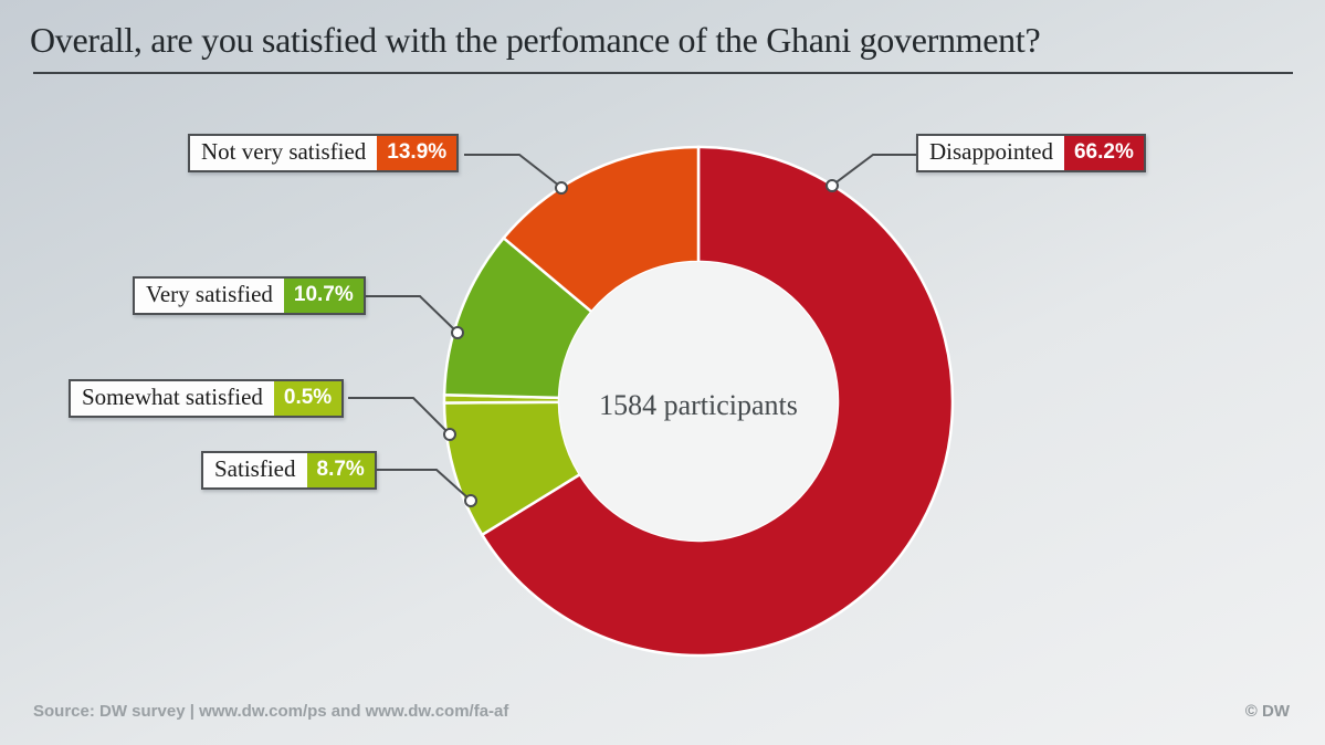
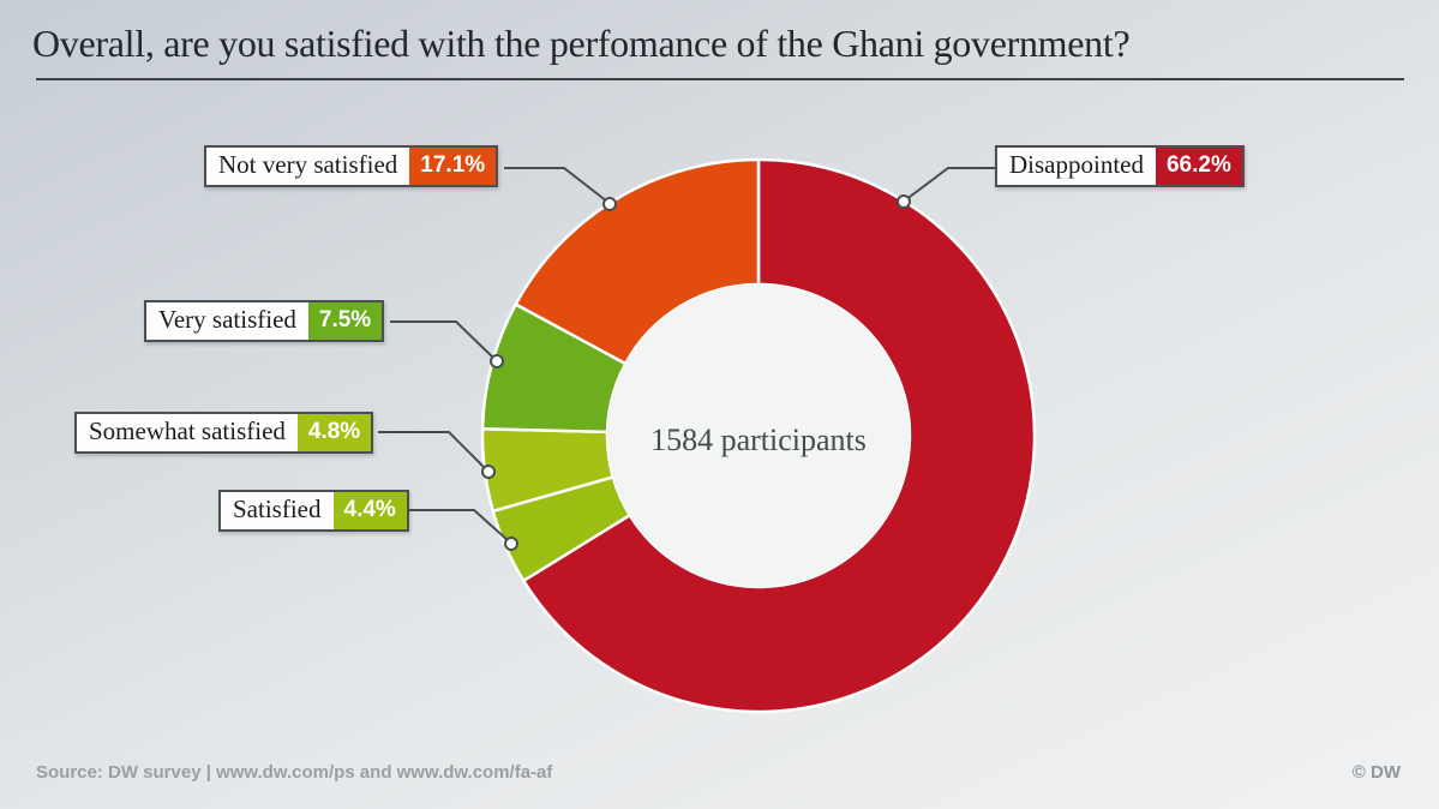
Satisfied: 8.7% -> 4.4%
Somewhat satisfied: 0.5% -> 4.8%
Very satisfied: 10.7% -> 7.5%
Not very satisfied: 13.9% -> 17.1%
